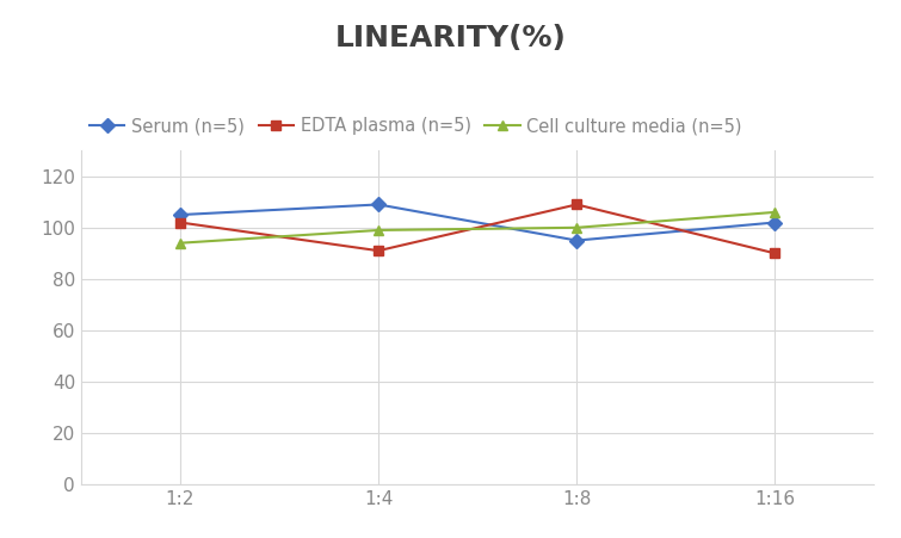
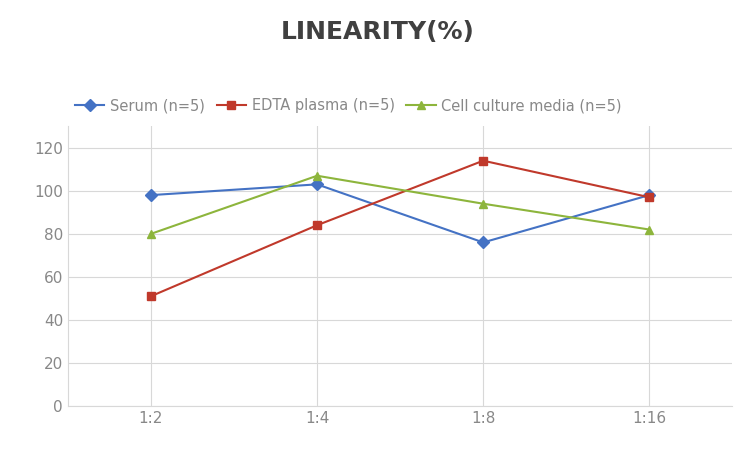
Serum (n=5)/1:2: 105 -> 98
EDTA plasma (n=5)/1:2: 102 -> 51
Cell culture media (n=5)/1:2: 94 -> 80
Serum (n=5)/1:4: 109 -> 103
EDTA plasma (n=5)/1:4: 91 -> 84
Cell culture media (n=5)/1:4: 99 -> 107
Serum (n=5)/1:8: 95 -> 76
EDTA plasma (n=5)/1:8: 109 -> 114
Cell culture media (n=5)/1:8: 100 -> 94
Serum (n=5)/1:16: 102 -> 98
EDTA plasma (n=5)/1:16: 90 -> 97
Cell culture media (n=5)/1:16: 106 -> 82
